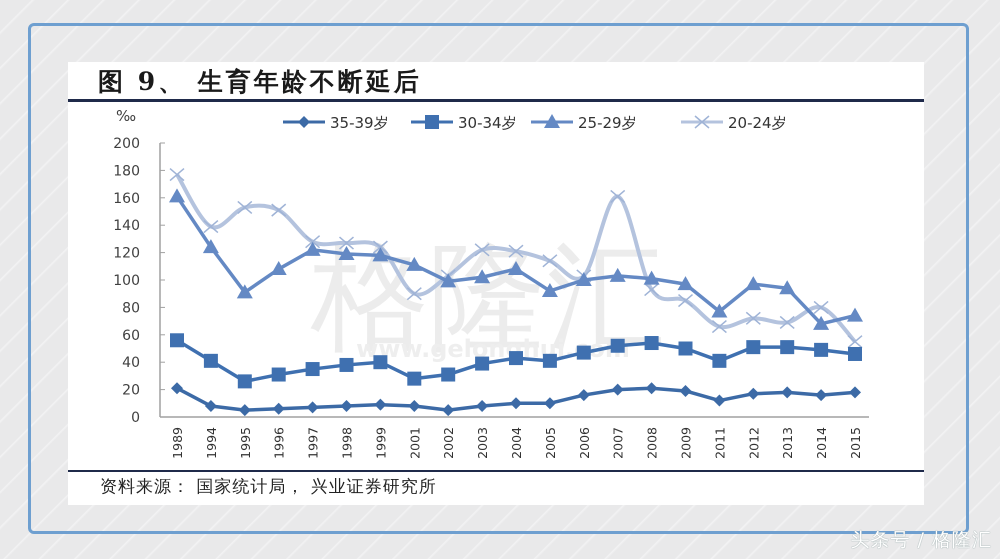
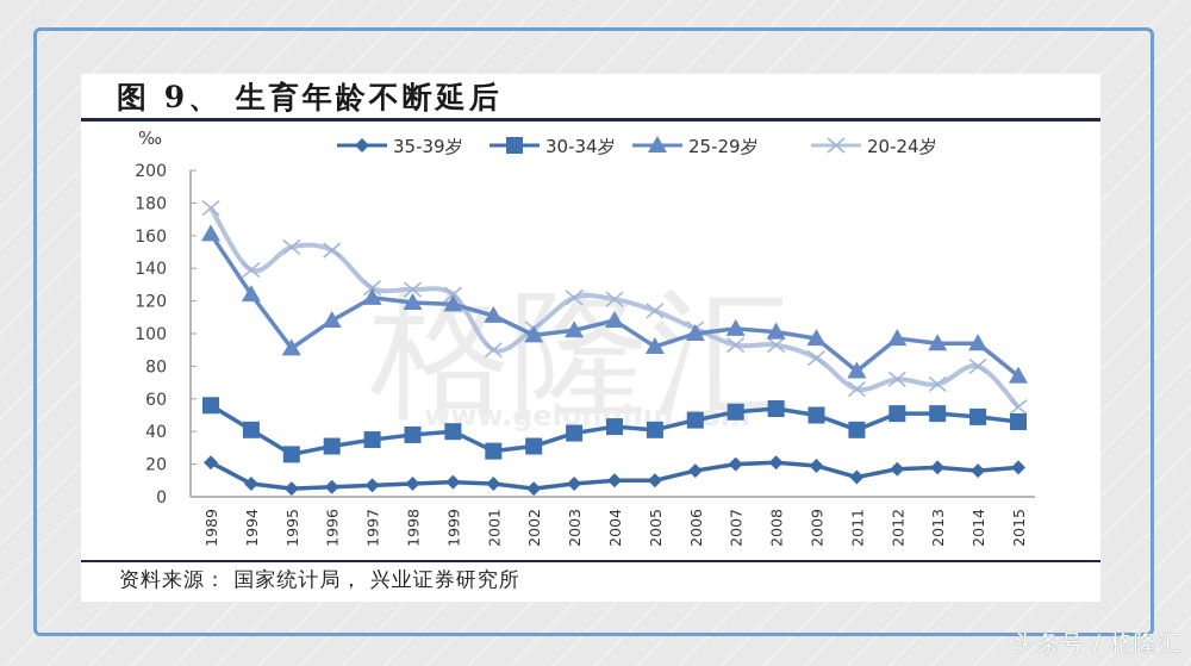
20-24岁/2007: 161 -> 93
25-29岁/2014: 68 -> 94
